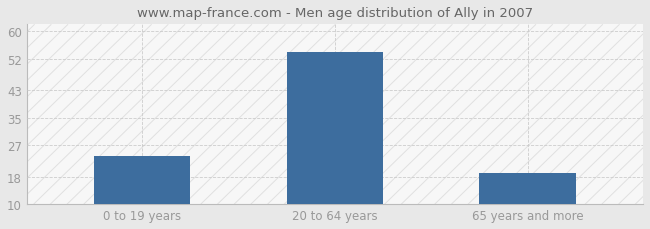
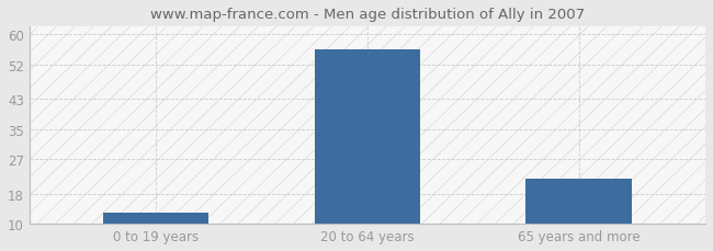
0 to 19 years: 24 -> 13
20 to 64 years: 54 -> 56
65 years and more: 19 -> 22
